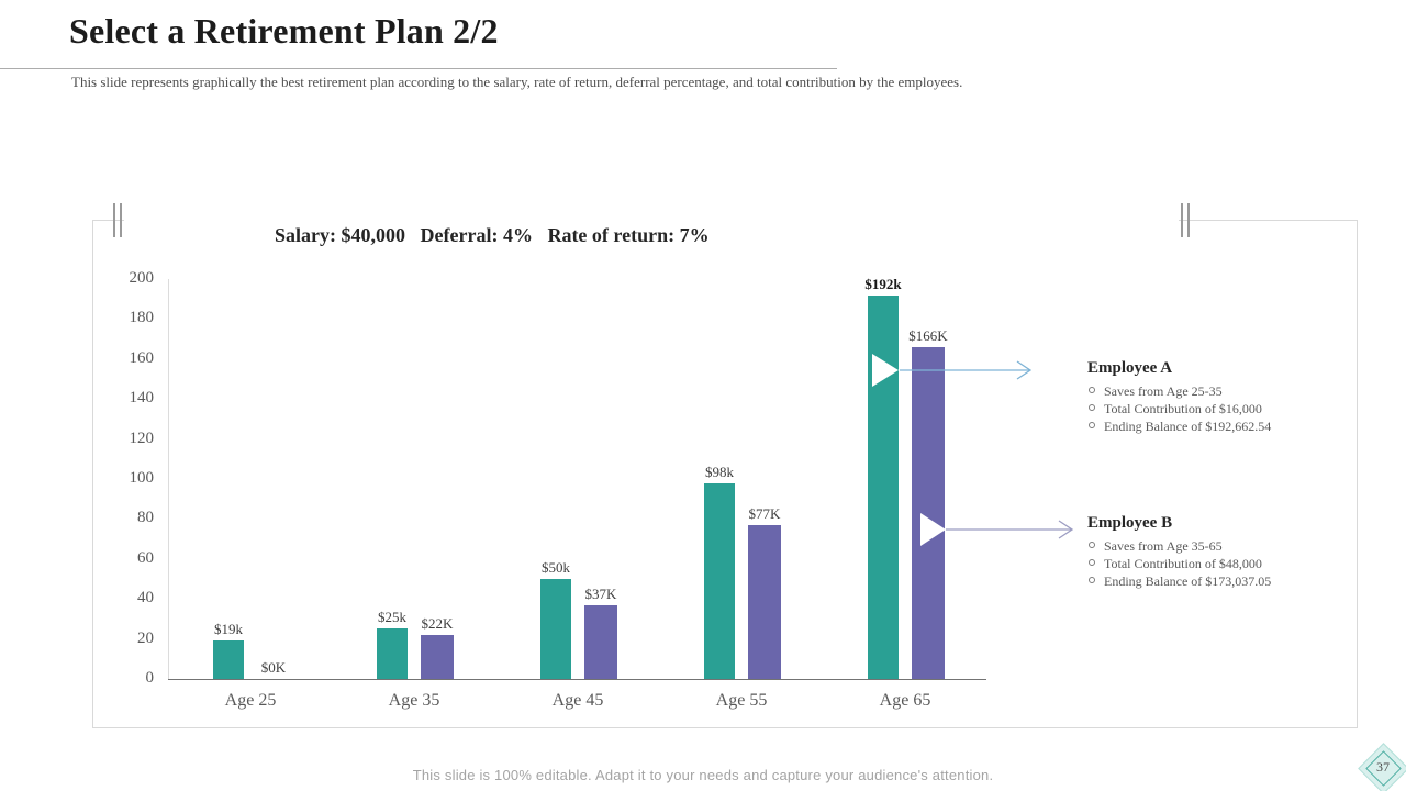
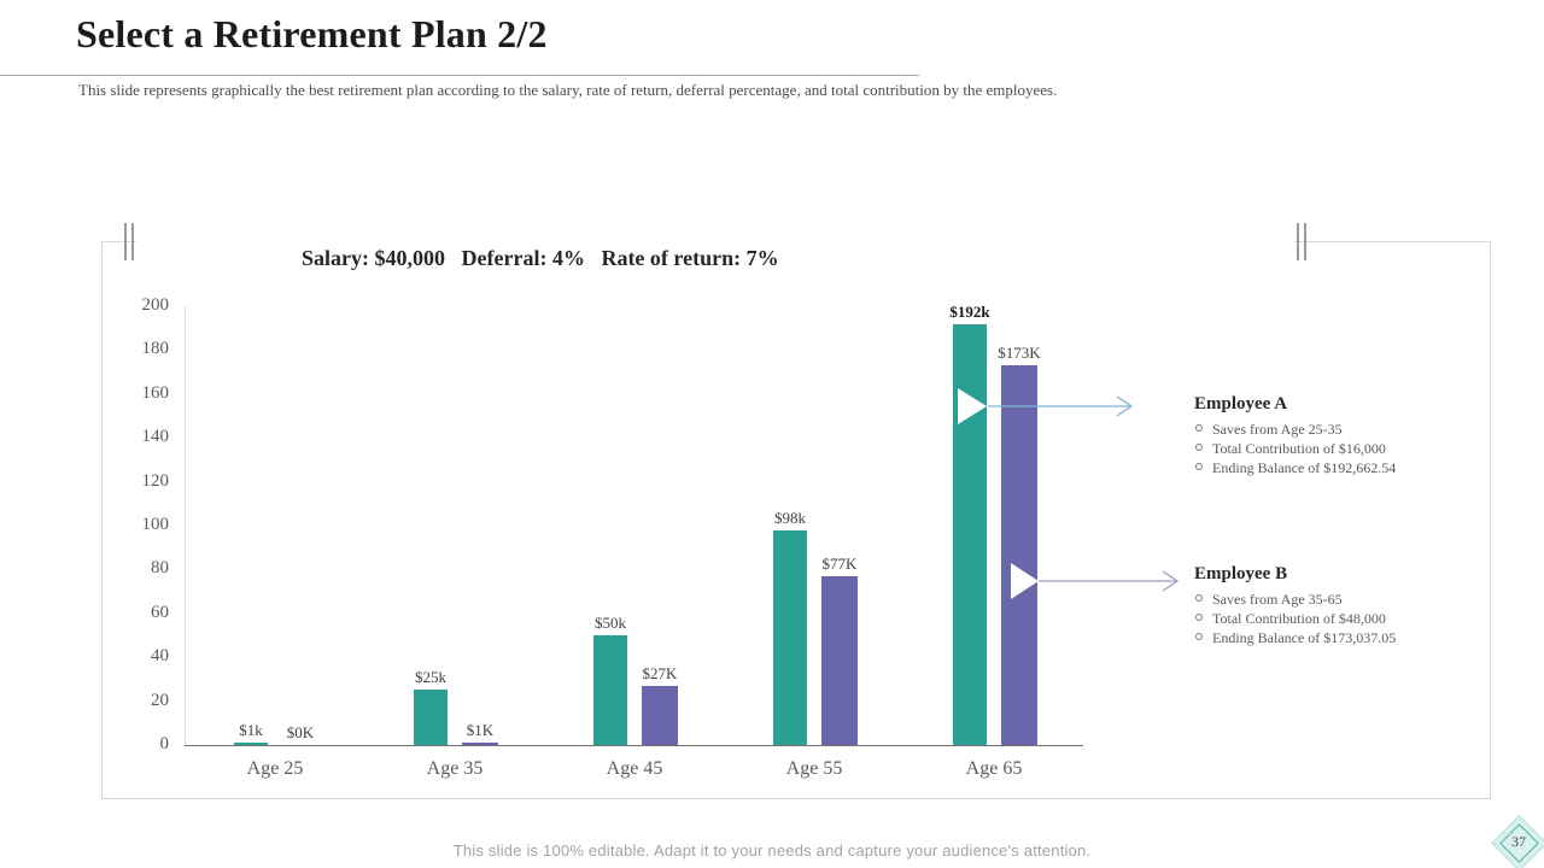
Employee A/Age 25: $19k -> $1k
Employee B/Age 35: $22K -> $1K
Employee B/Age 45: $37K -> $27K
Employee B/Age 65: $166K -> $173K
